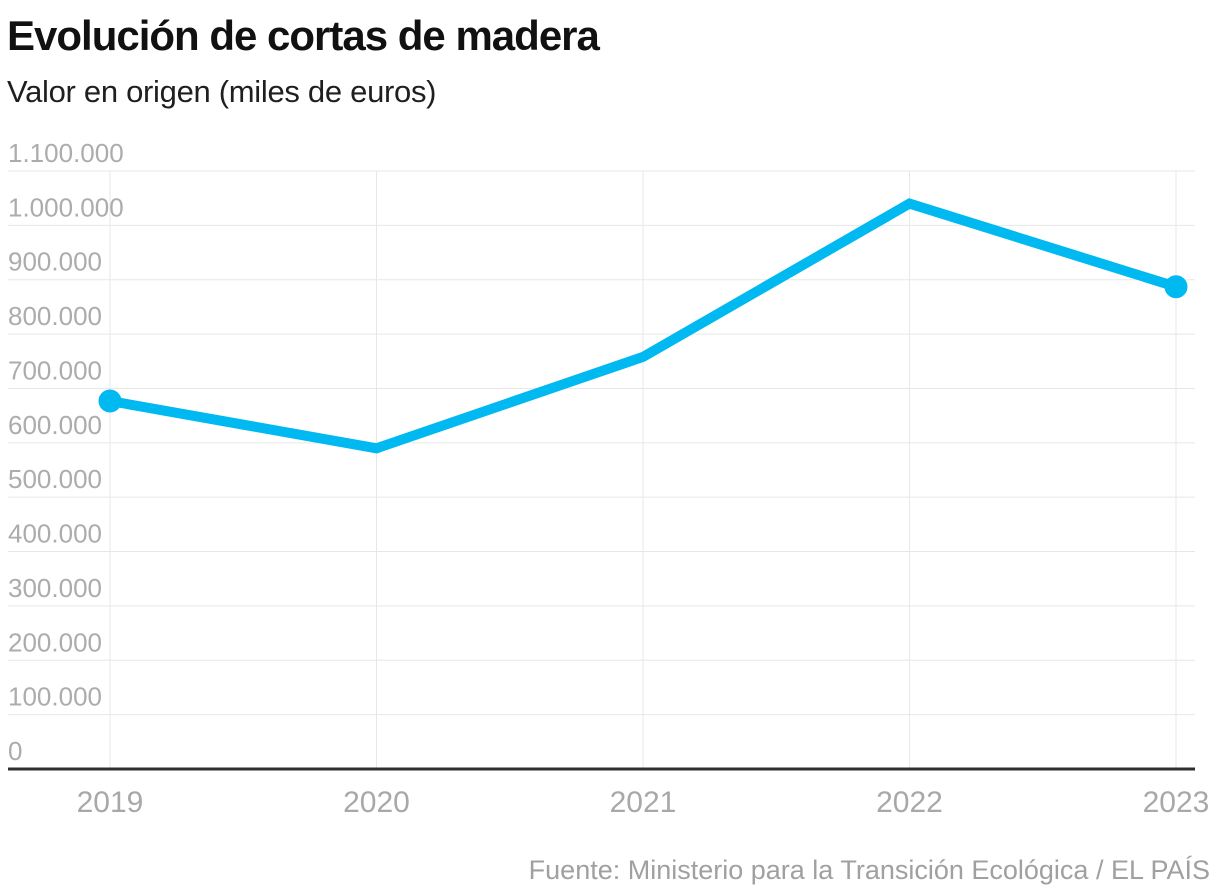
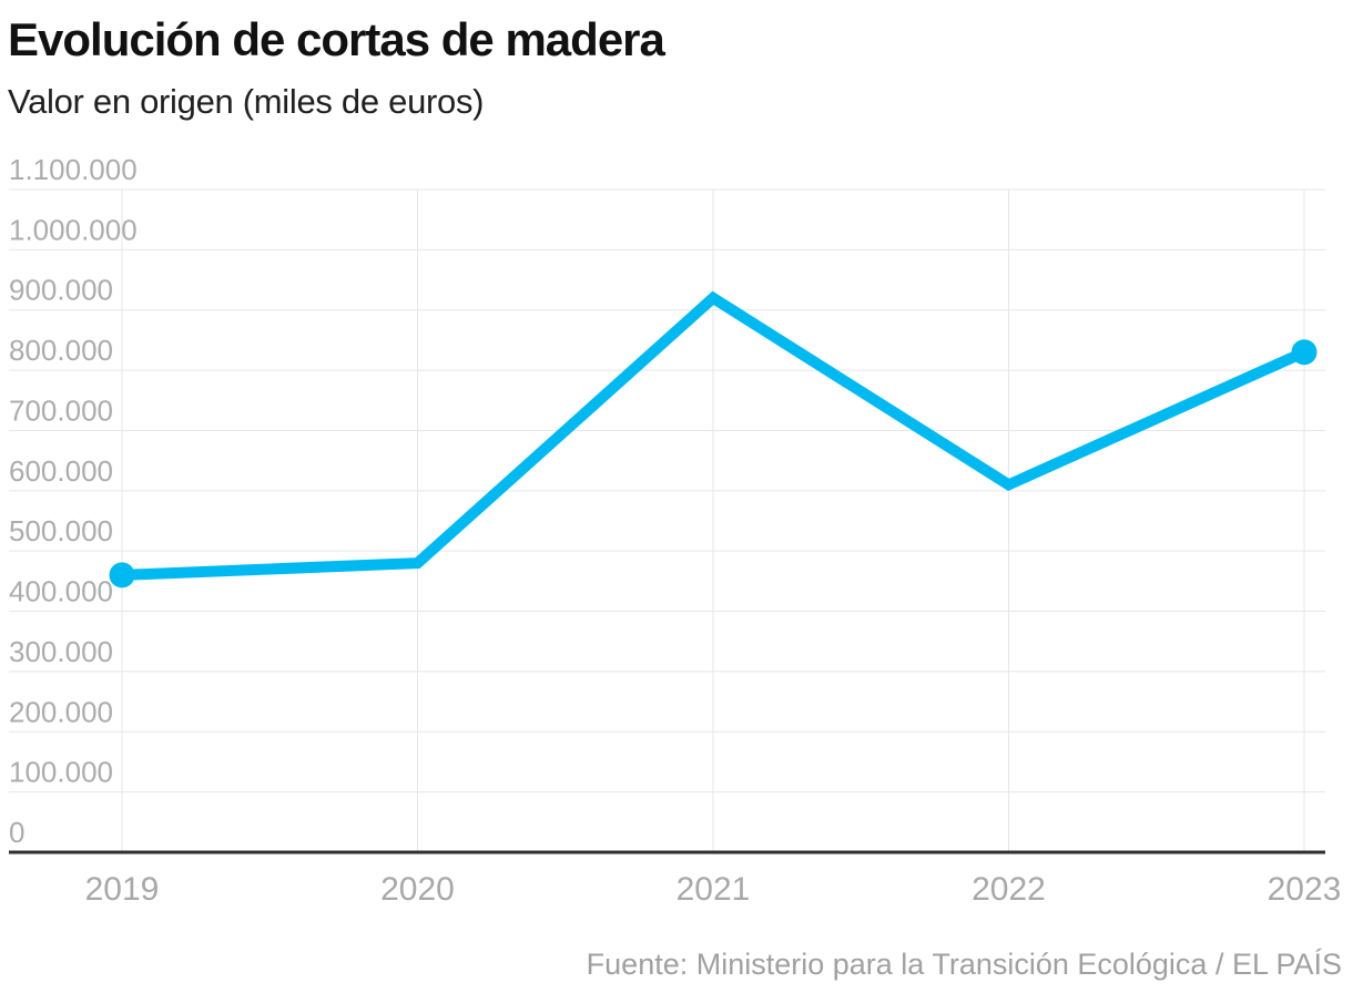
2019: 680000 -> 460000
2020: 590000 -> 480000
2021: 760000 -> 920000
2022: 1040000 -> 610000
2023: 890000 -> 830000
